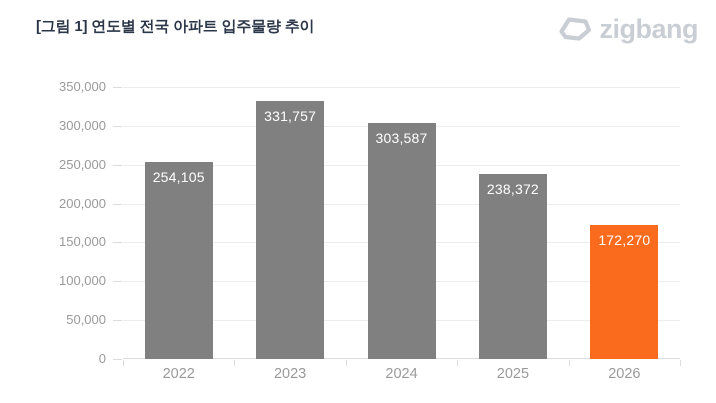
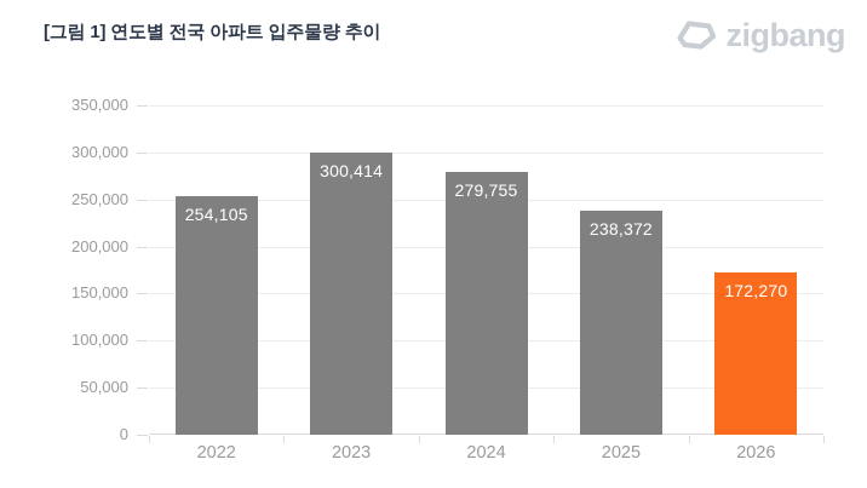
2023: 331,757 -> 300,414
2024: 303,587 -> 279,755
